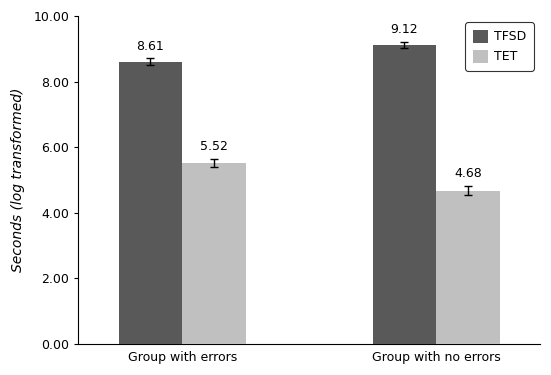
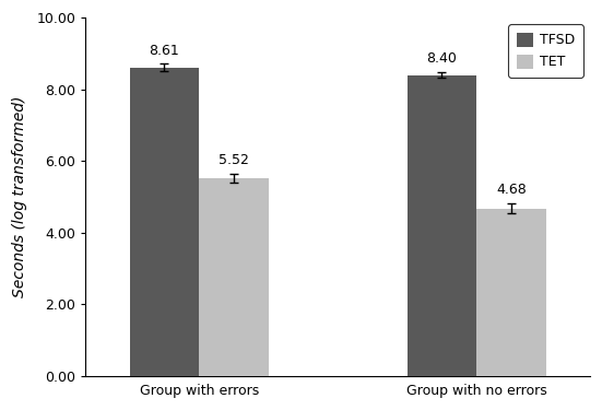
TFSD/Group with no errors: 9.12 -> 8.40
